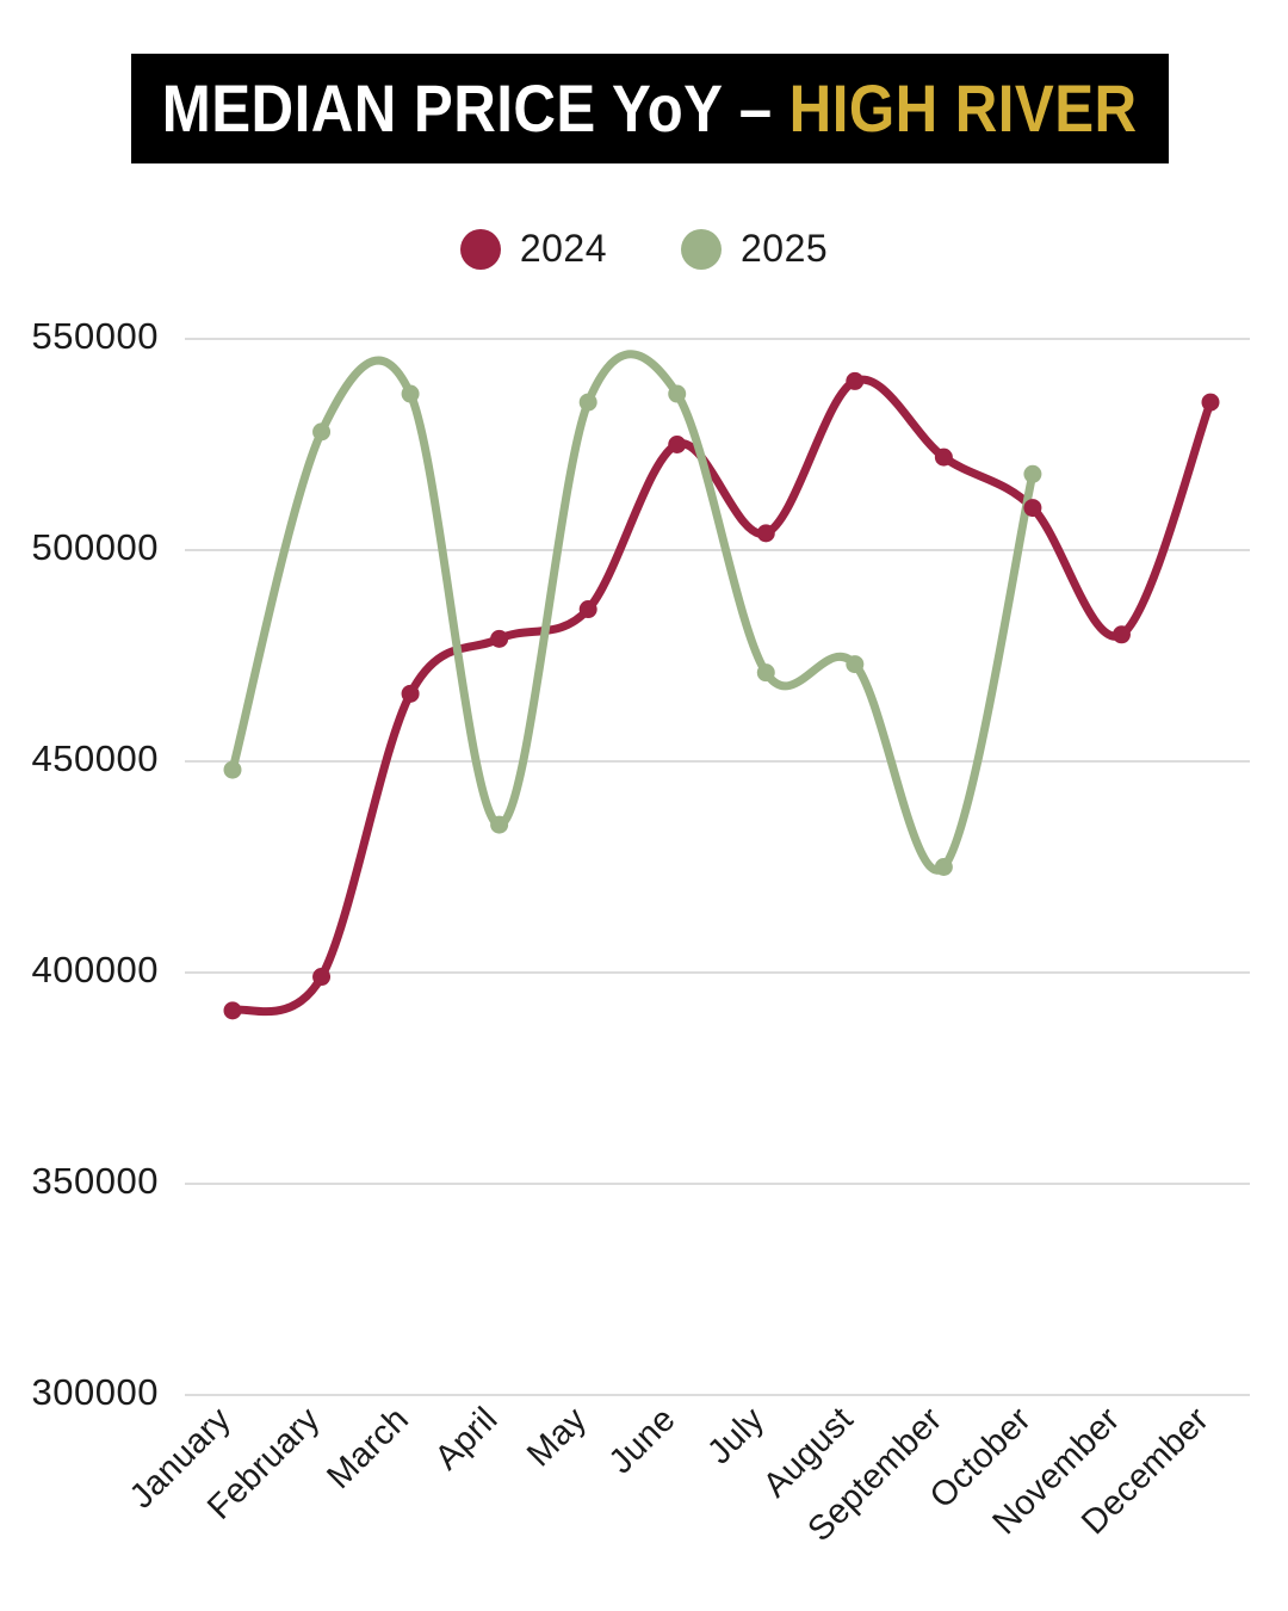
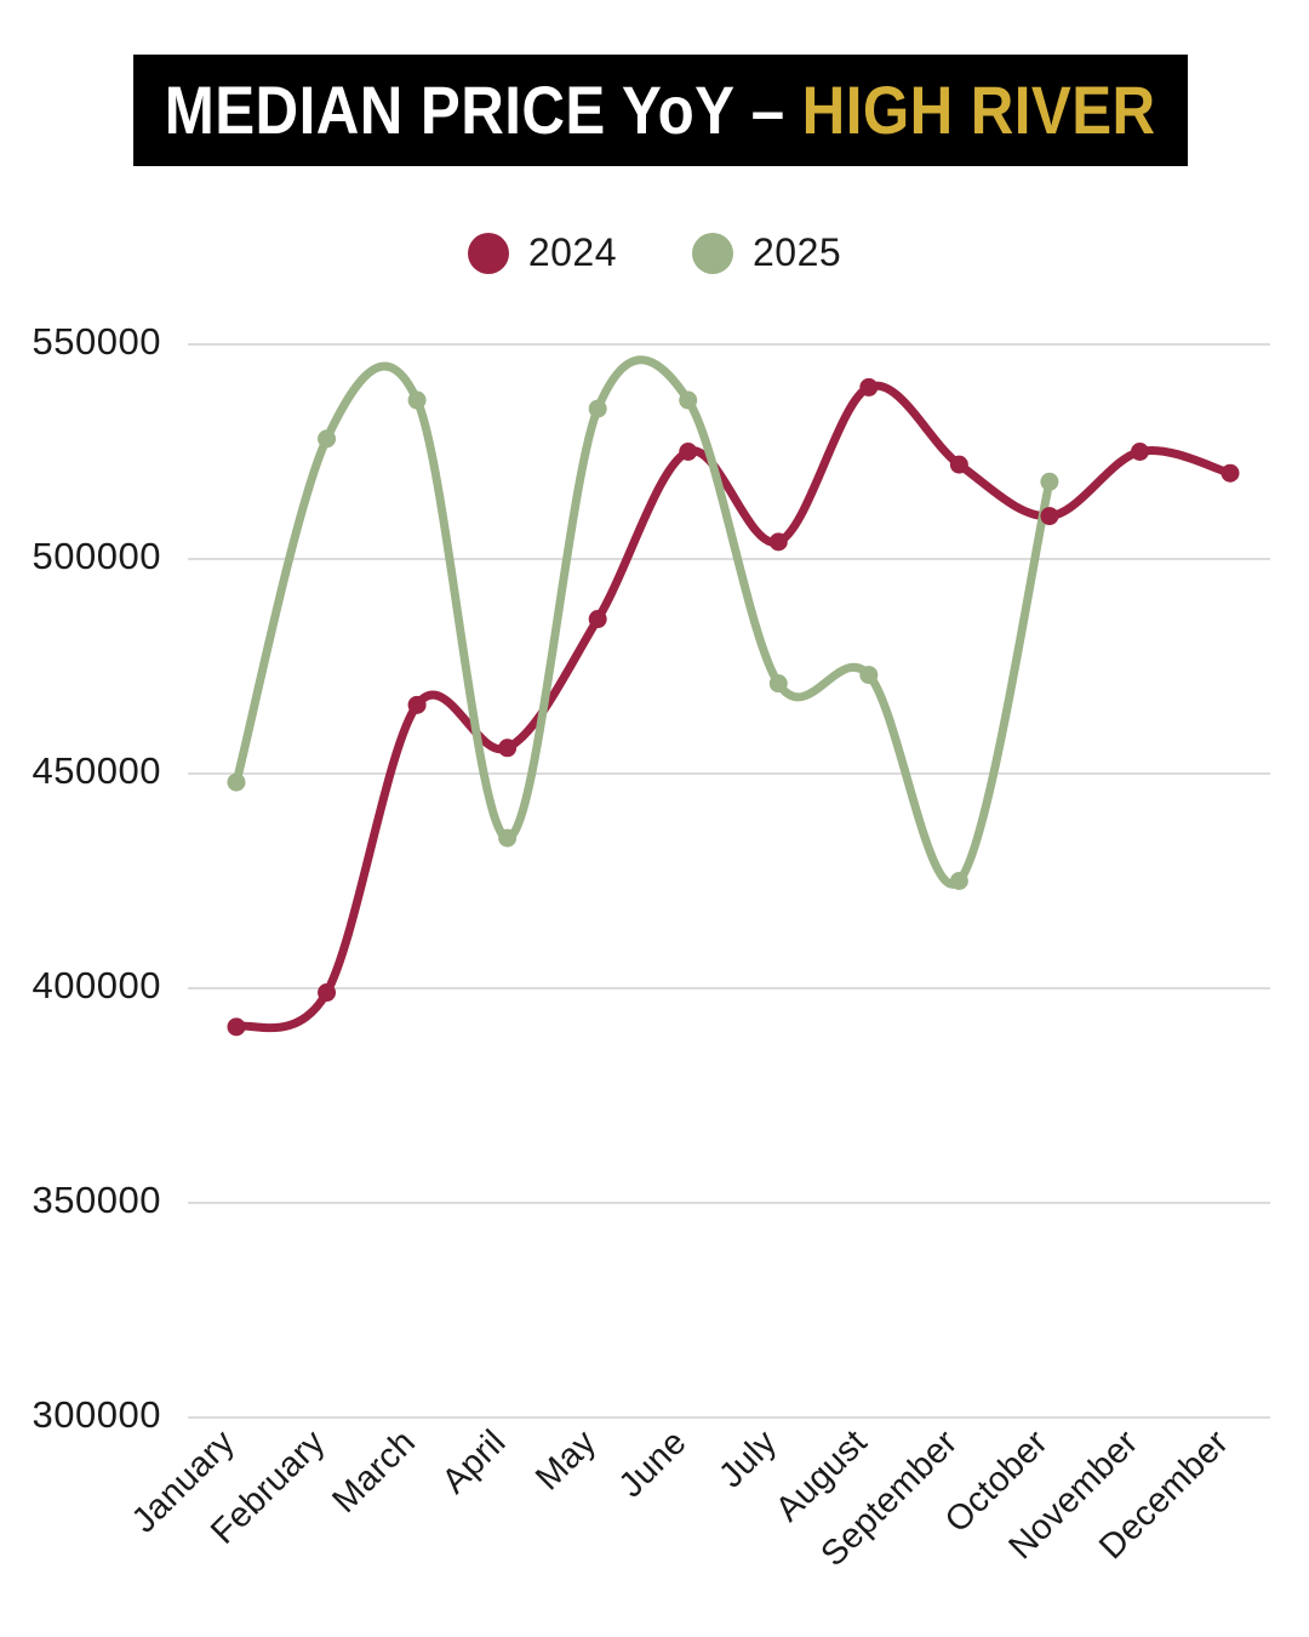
2024/April: 479000 -> 456000
2024/November: 480000 -> 525000
2024/December: 535000 -> 520000
